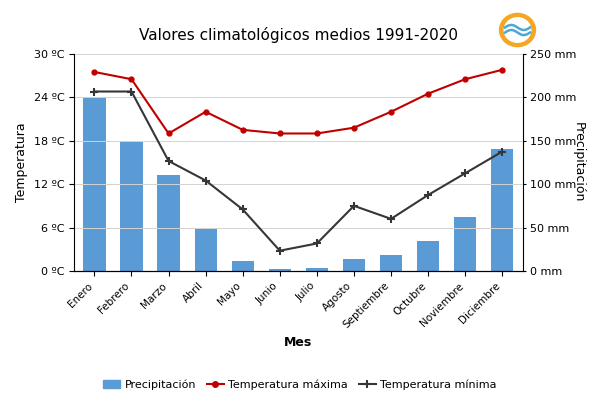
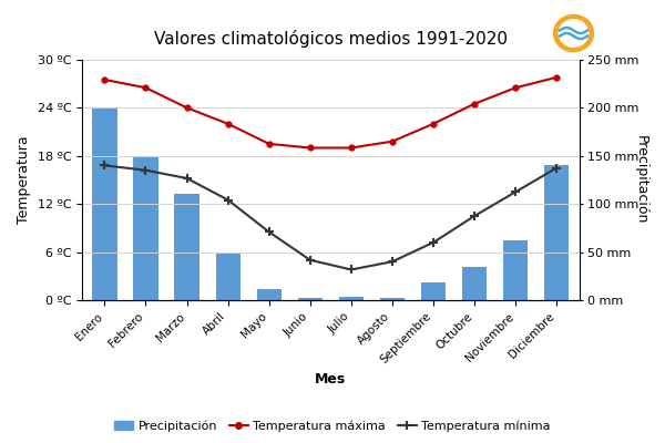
Valores climatológicos medios 1991-2020/Temperatura mínima/Enero: 24.8 ºC -> 16.8 ºC
Valores climatológicos medios 1991-2020/Temperatura mínima/Febrero: 24.8 ºC -> 16.2 ºC
Valores climatológicos medios 1991-2020/Temperatura máxima/Marzo: 19.0 ºC -> 24.0 ºC
Valores climatológicos medios 1991-2020/Temperatura mínima/Junio: 2.8 ºC -> 5.0 ºC
Valores climatológicos medios 1991-2020/Precipitación/Agosto: 14 mm -> 2 mm
Valores climatológicos medios 1991-2020/Temperatura mínima/Agosto: 9.0 ºC -> 4.8 ºC
